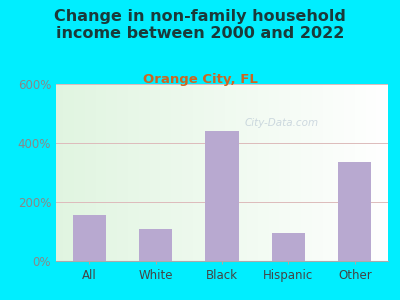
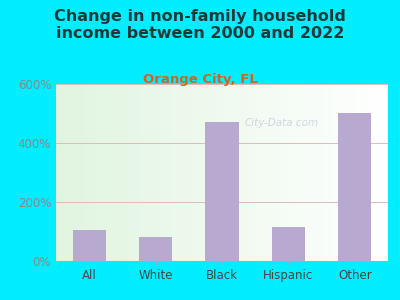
All: 155% -> 105%
White: 110% -> 82%
Black: 440% -> 470%
Hispanic: 95% -> 115%
Other: 335% -> 500%
